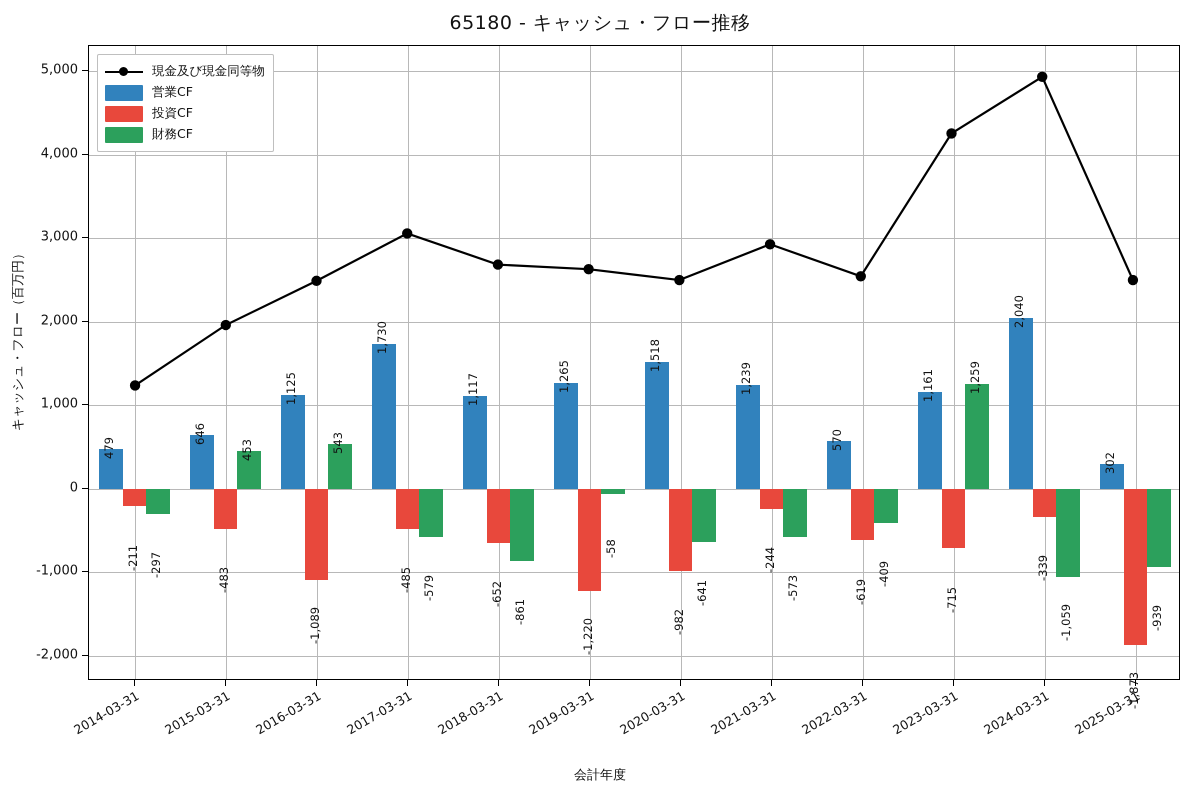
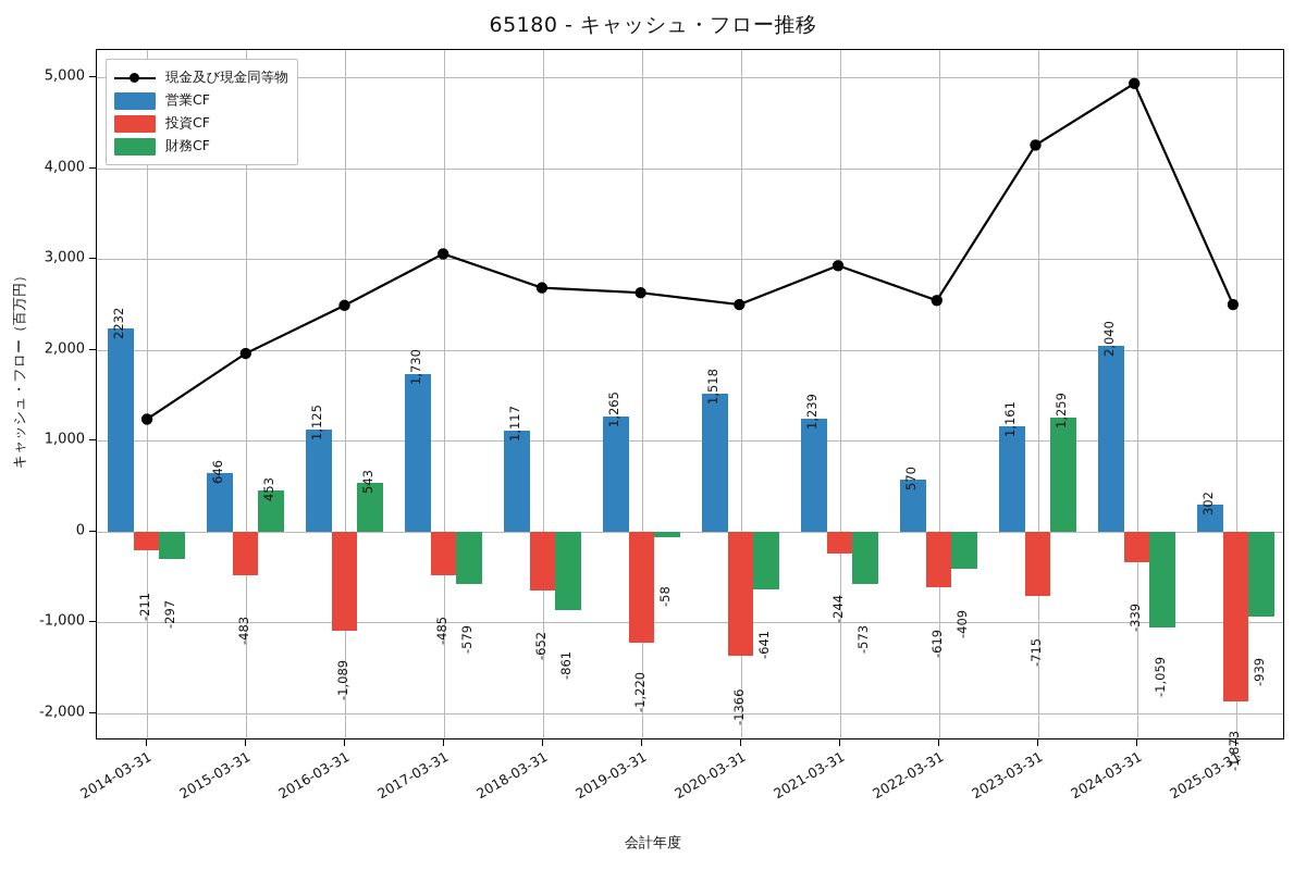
営業CF/2014-03-31: 479 -> 2232
投資CF/2020-03-31: -982 -> -1366
